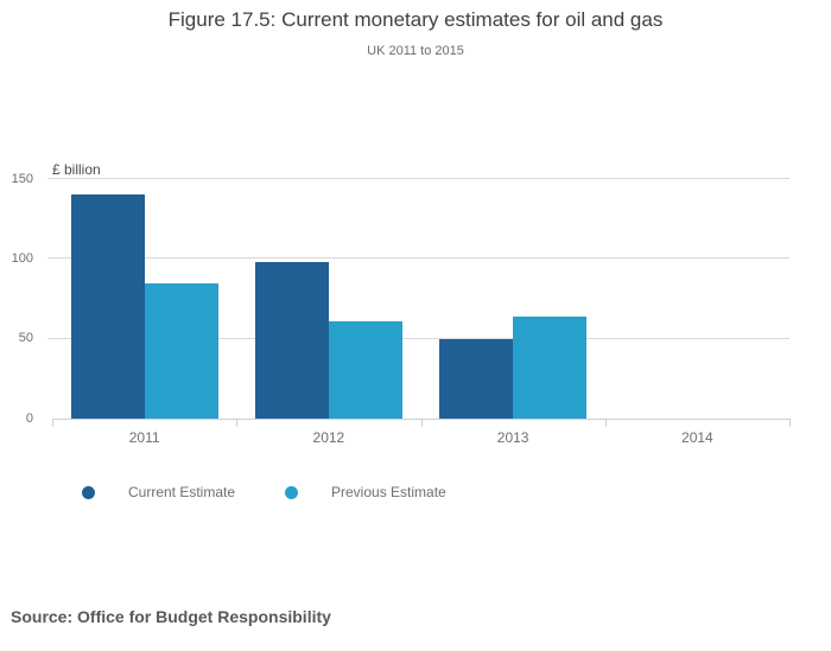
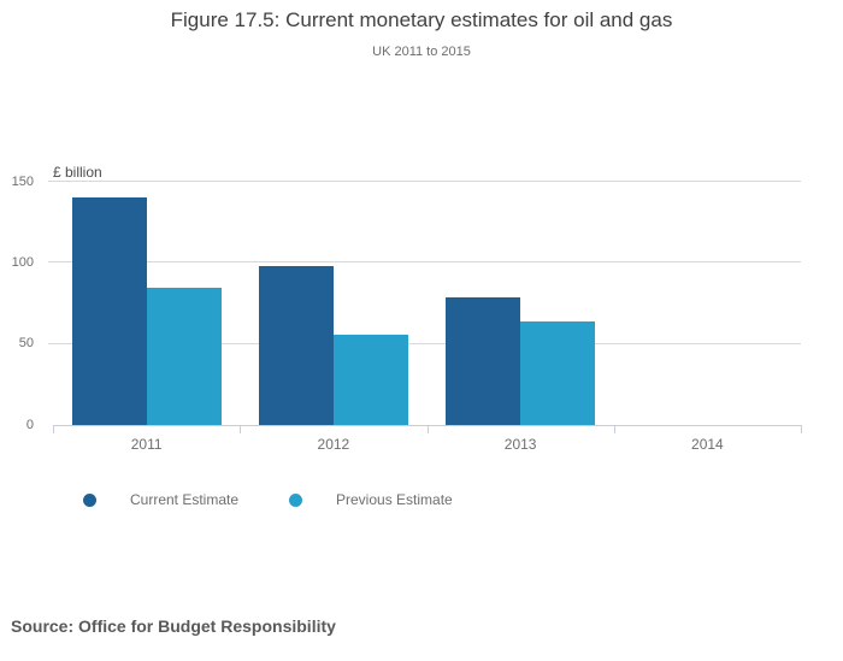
Previous Estimate/2012: 61 -> 56
Current Estimate/2013: 50 -> 79
